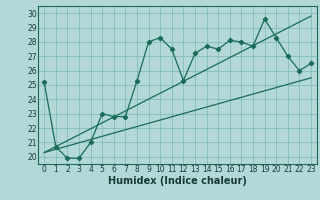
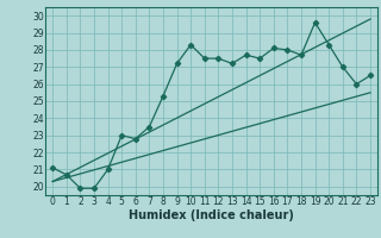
0: 25.2 -> 21.1
7: 22.8 -> 23.5
9: 28.0 -> 27.2
12: 25.3 -> 27.5
